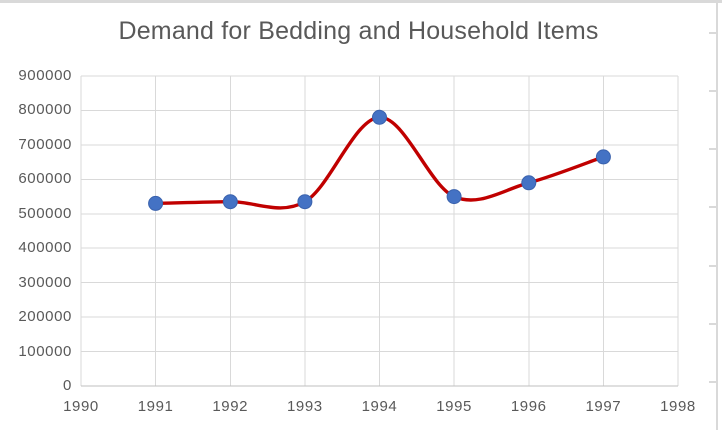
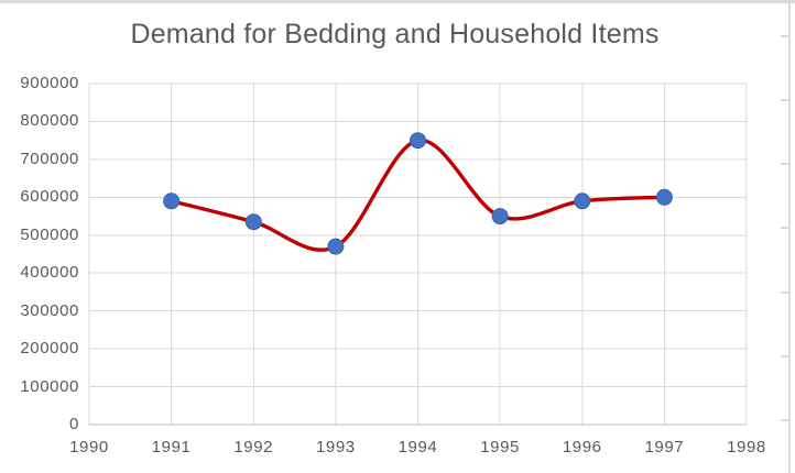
1991: 530000 -> 590000
1993: 540000 -> 470000
1994: 780000 -> 750000
1997: 660000 -> 600000
